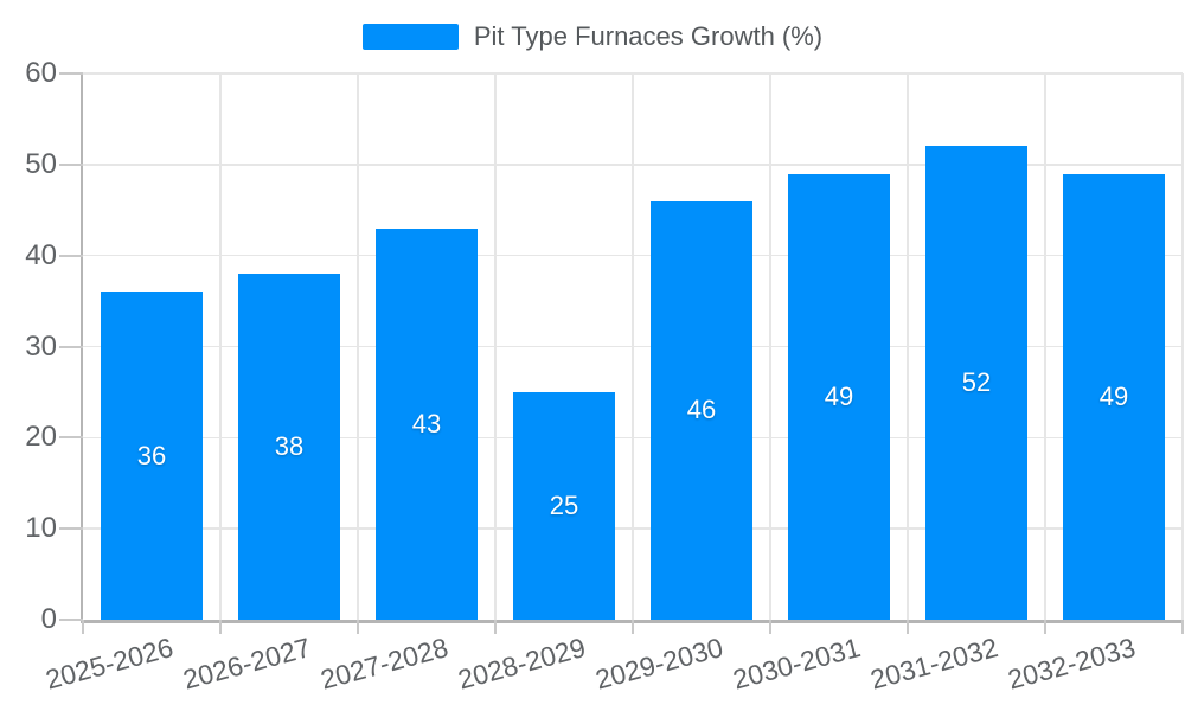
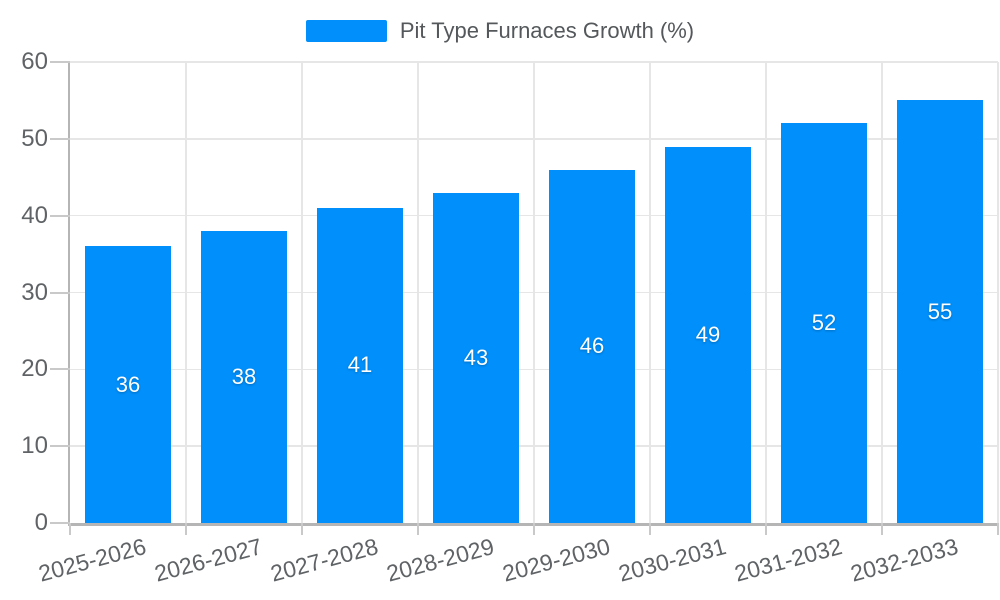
2027-2028: 43 -> 41
2028-2029: 25 -> 43
2032-2033: 49 -> 55
